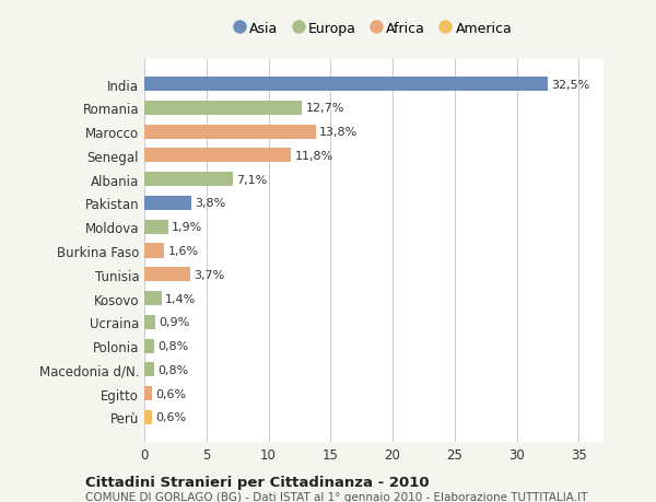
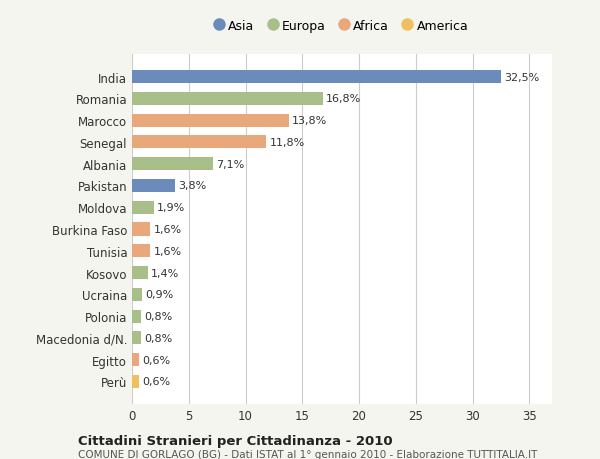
Romania: 12,7% -> 16,8%
Tunisia: 3,7% -> 1,6%
